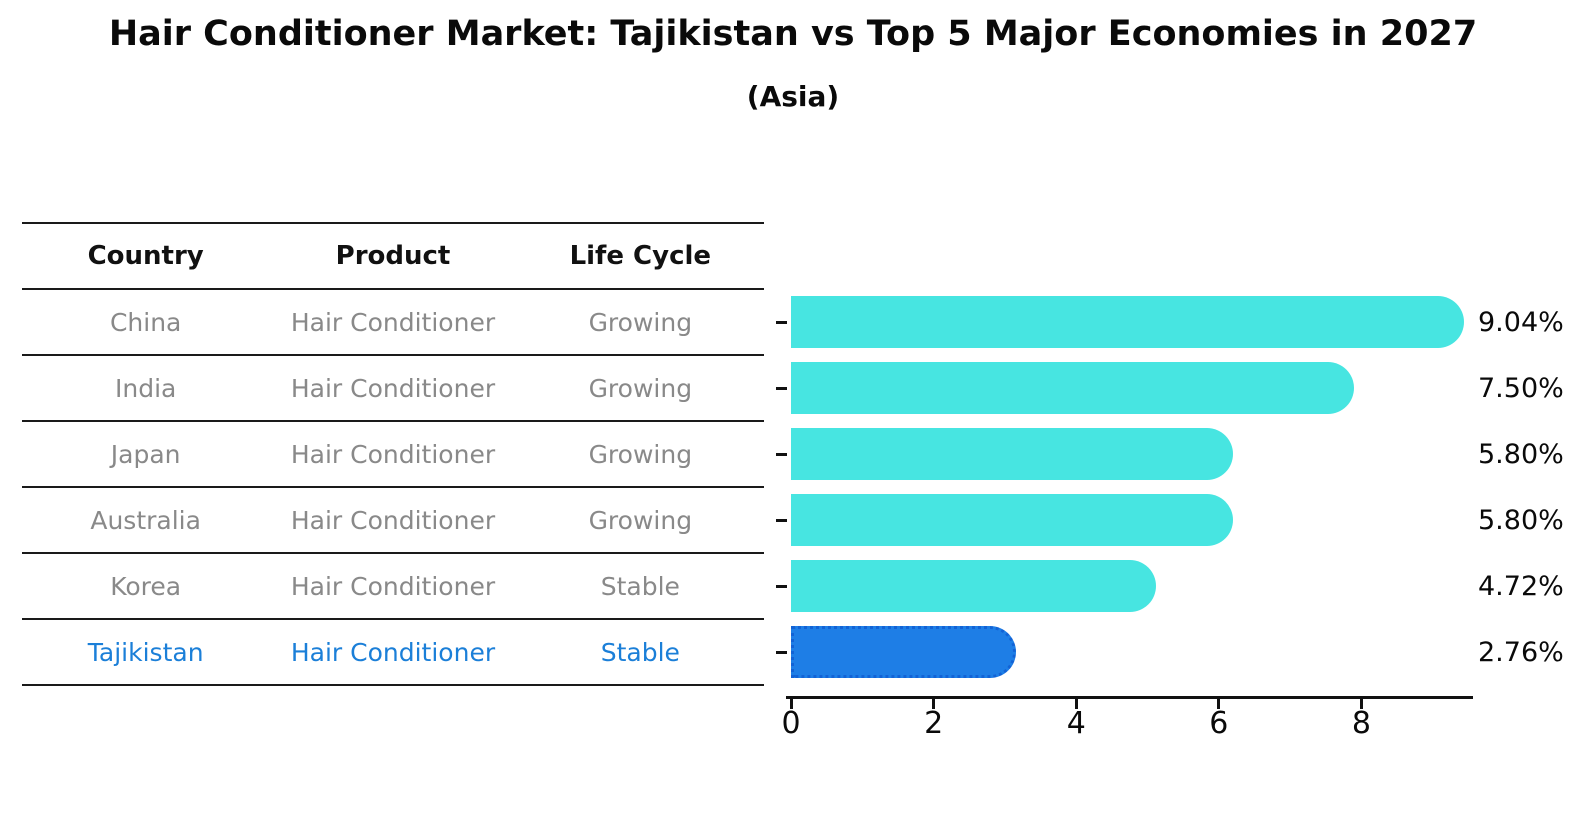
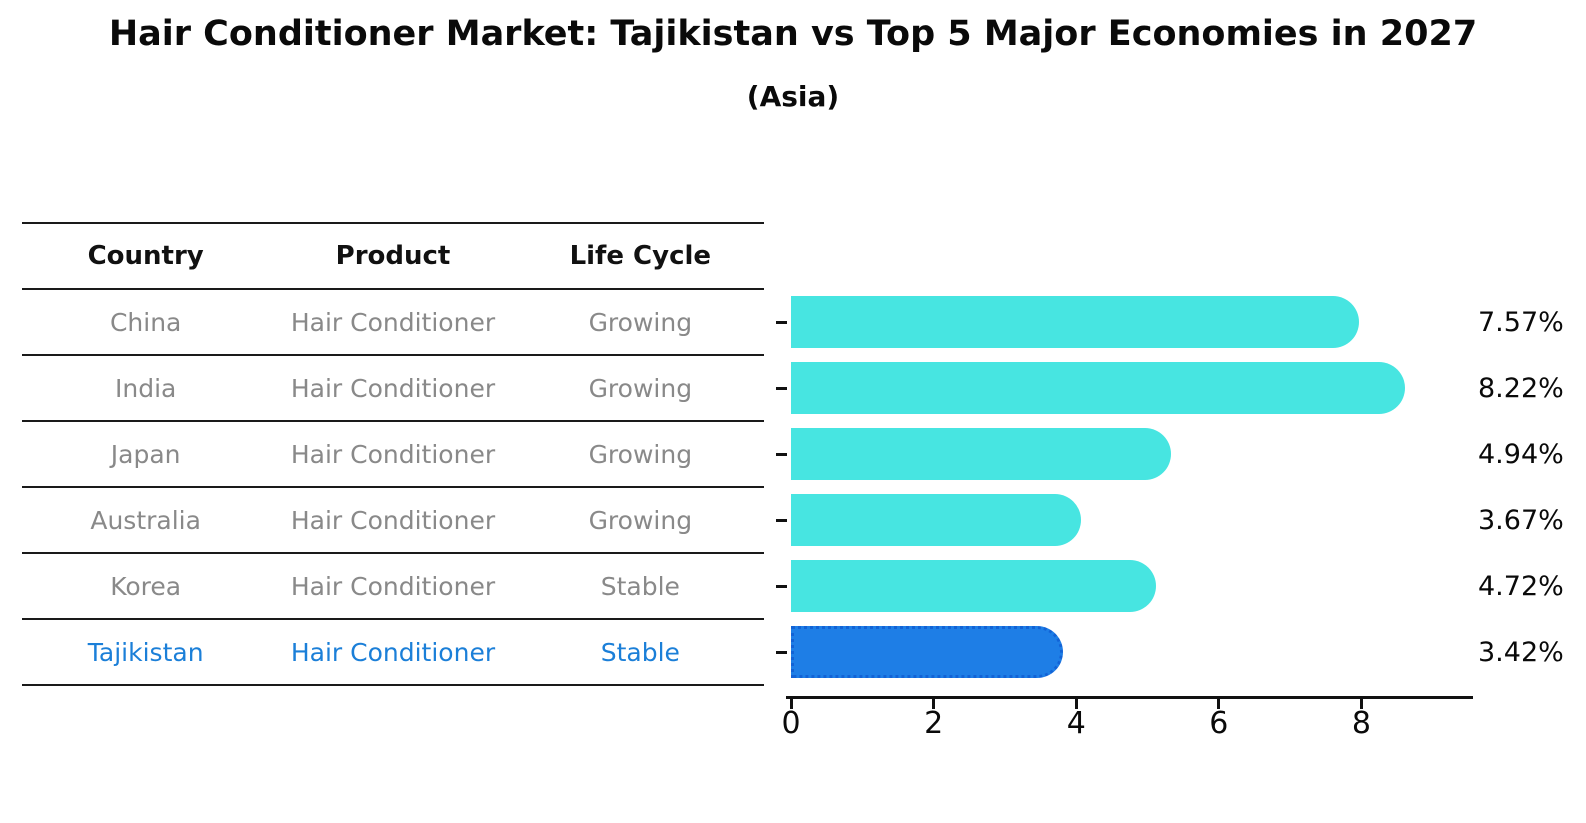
China: 9.04% -> 7.57%
India: 7.50% -> 8.22%
Japan: 5.80% -> 4.94%
Australia: 5.80% -> 3.67%
Tajikistan: 2.76% -> 3.42%
